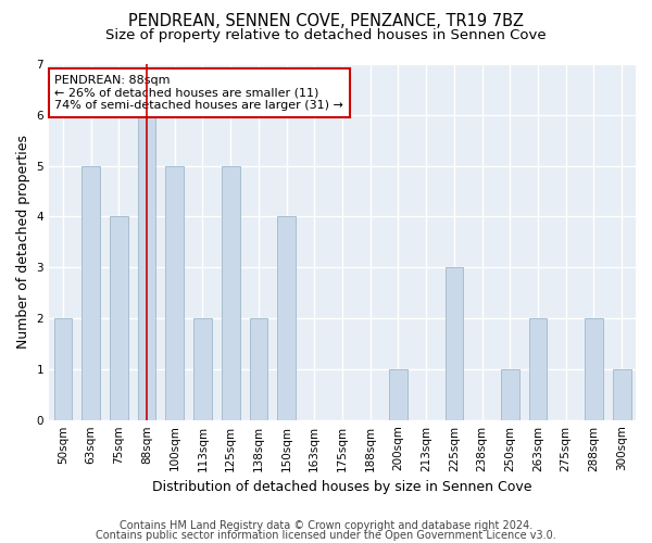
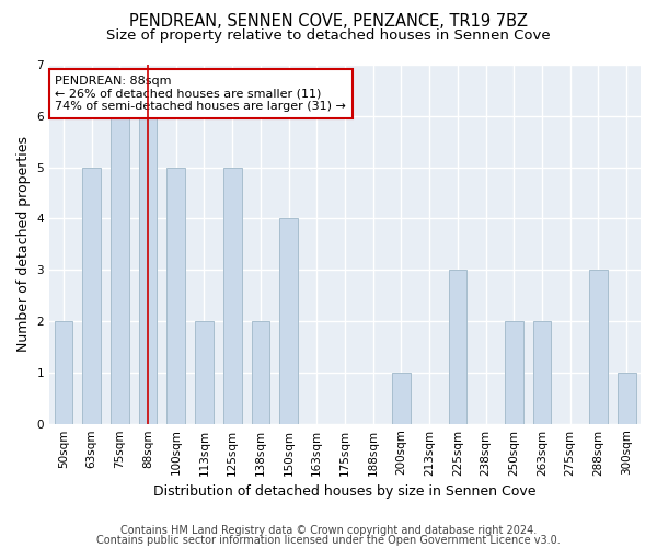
75sqm: 4 -> 6
250sqm: 1 -> 2
288sqm: 2 -> 3
